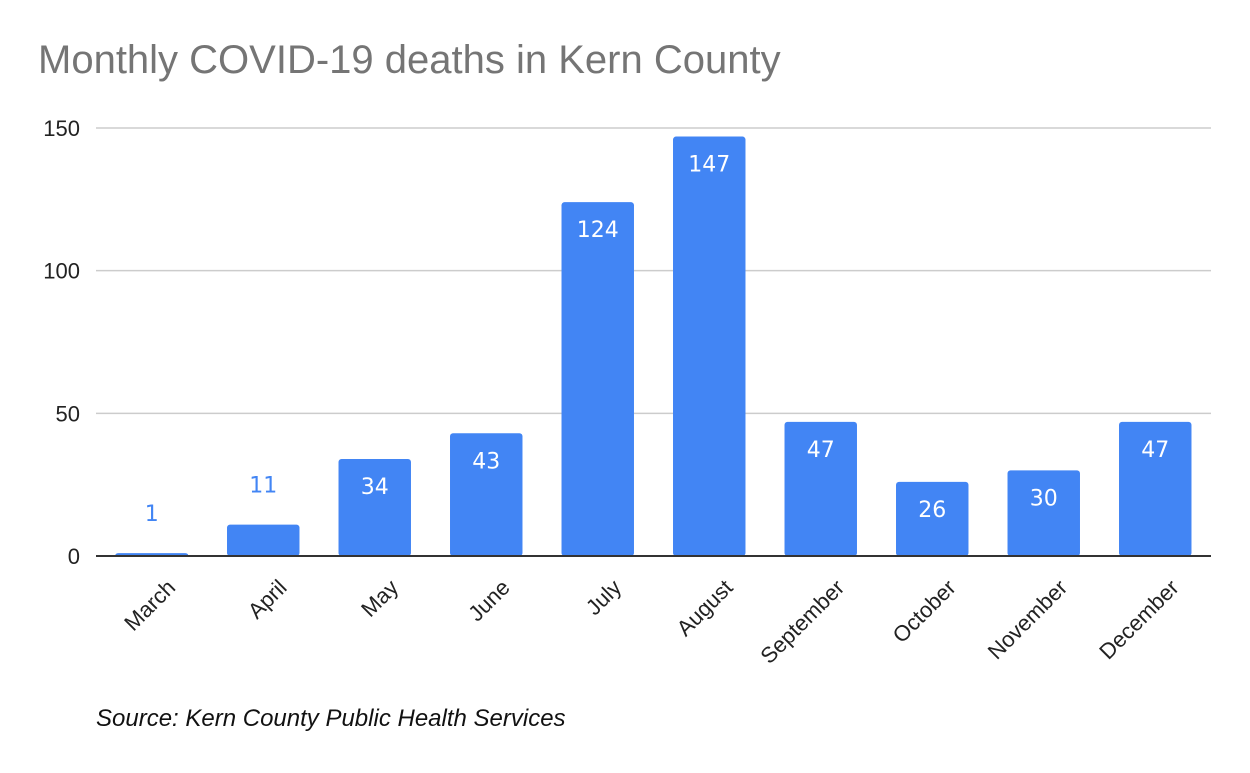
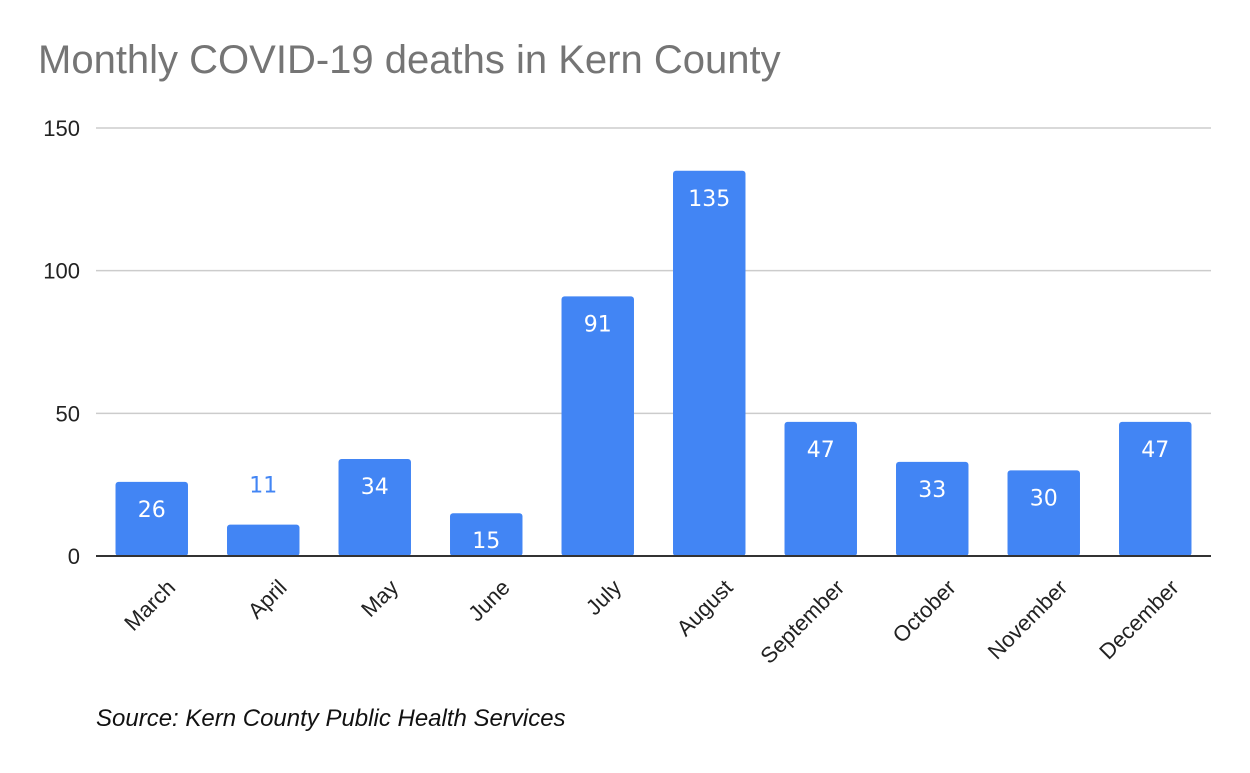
March: 1 -> 26
June: 43 -> 15
July: 124 -> 91
August: 147 -> 135
October: 26 -> 33
